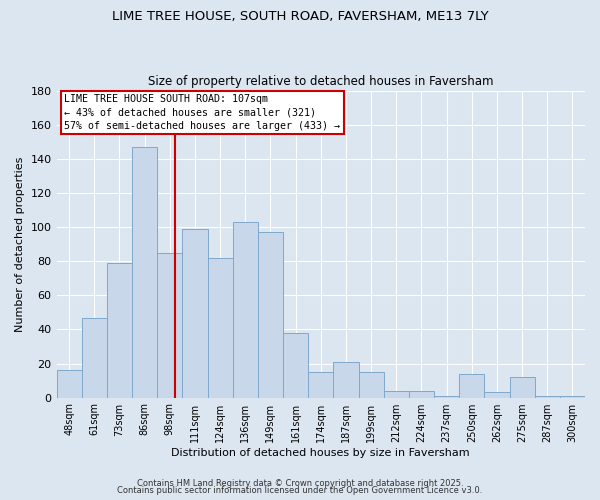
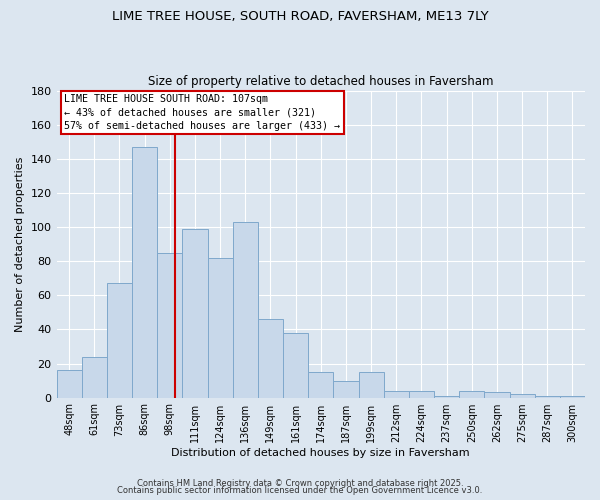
61sqm: 47 -> 24
73sqm: 79 -> 67
149sqm: 97 -> 46
187sqm: 21 -> 10
250sqm: 14 -> 4
275sqm: 12 -> 2
